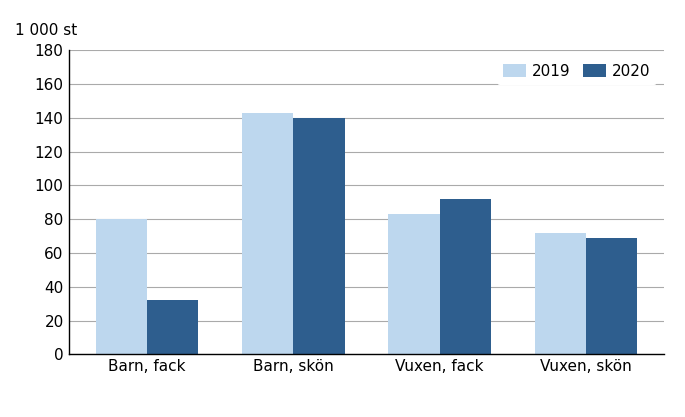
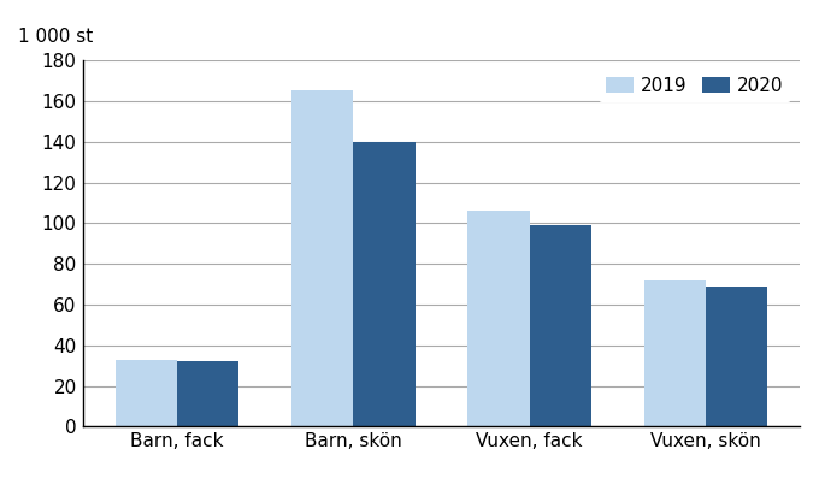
2019/Barn, fack: 80 -> 33
2019/Barn, skön: 143 -> 165
2019/Vuxen, fack: 83 -> 106
2020/Vuxen, fack: 92 -> 99
